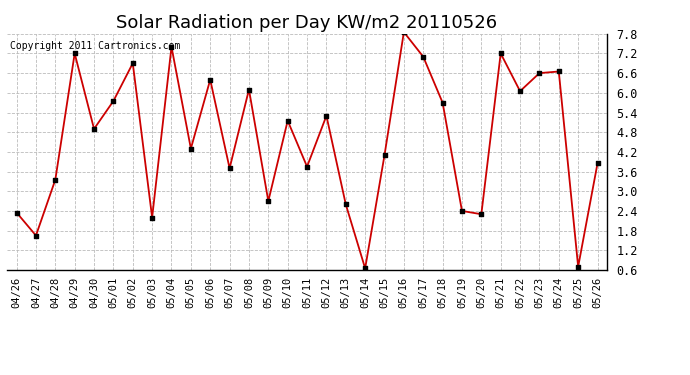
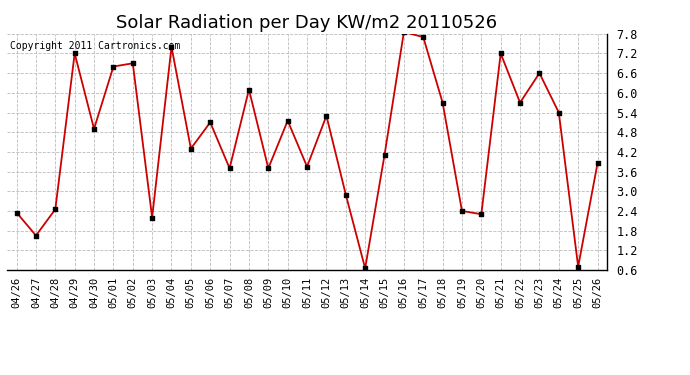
04/28: 3.35 -> 2.45
05/01: 5.75 -> 6.80
05/06: 6.40 -> 5.10
05/09: 2.70 -> 3.70
05/13: 2.60 -> 2.90
05/17: 7.10 -> 7.70
05/22: 6.05 -> 5.70
05/24: 6.65 -> 5.40
